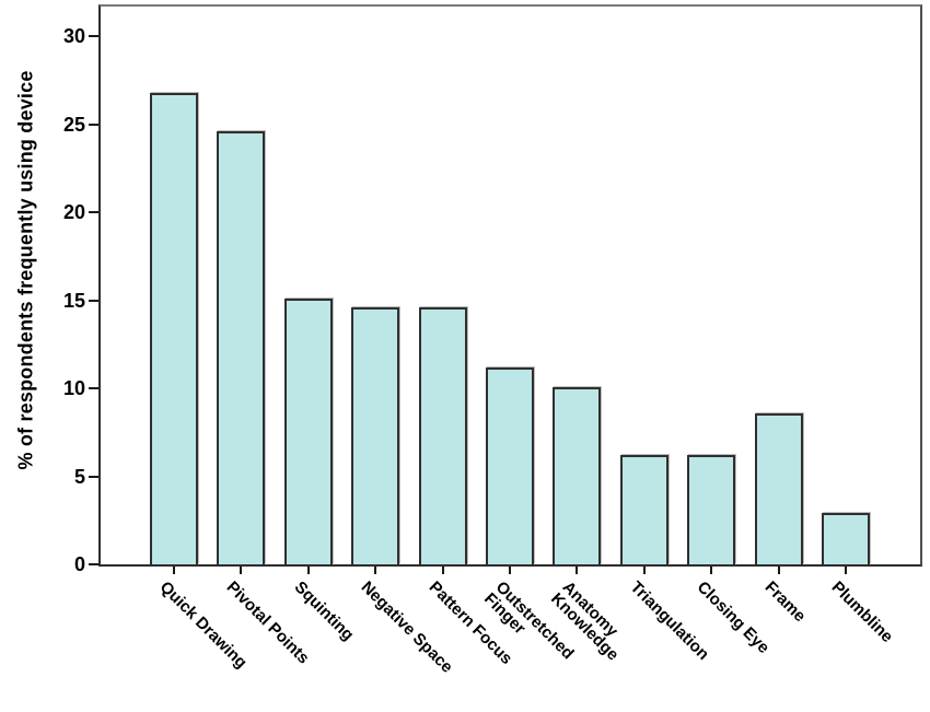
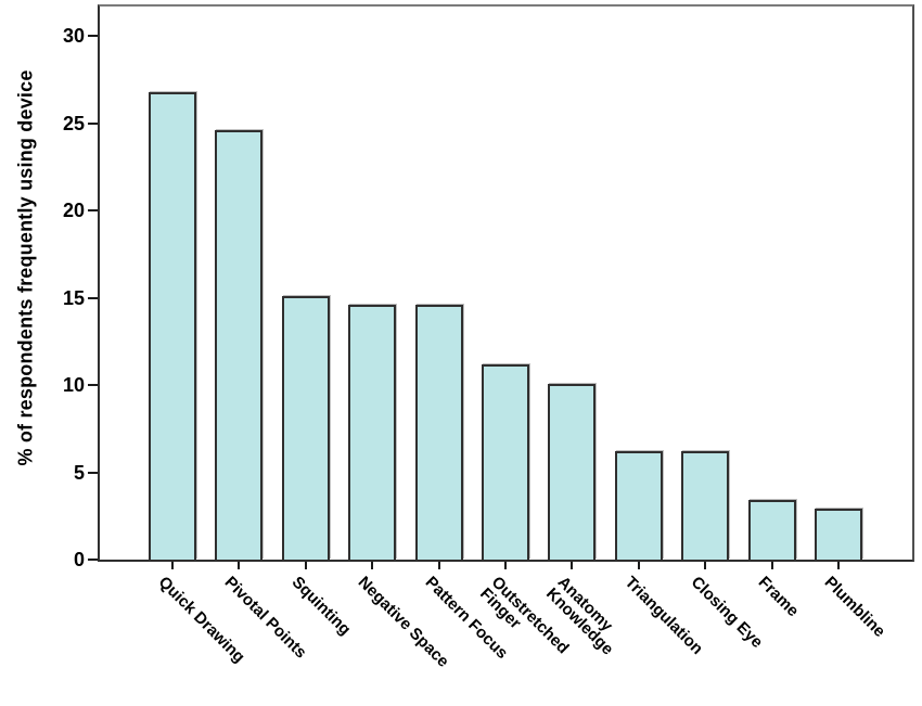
Frame: 8.6 -> 3.4
